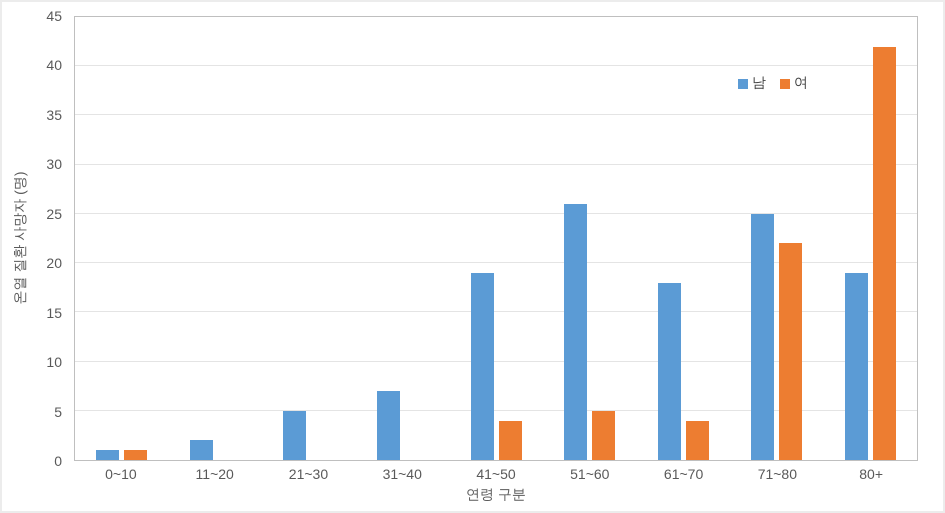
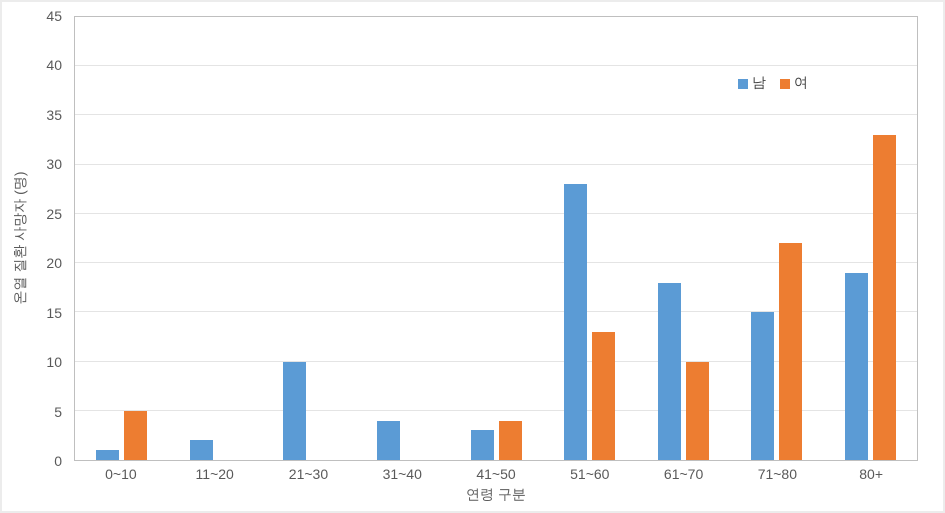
여/0~10: 1 -> 5
남/21~30: 5 -> 10
남/31~40: 7 -> 4
남/41~50: 19 -> 3
남/51~60: 26 -> 28
여/51~60: 5 -> 13
여/61~70: 4 -> 10
남/71~80: 25 -> 15
여/80+: 42 -> 33
